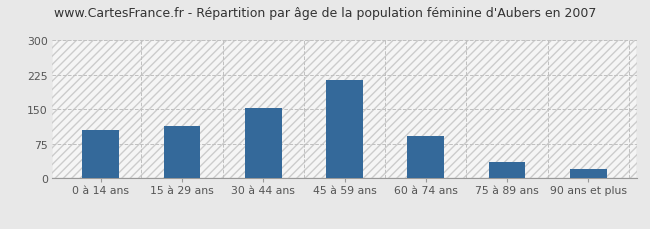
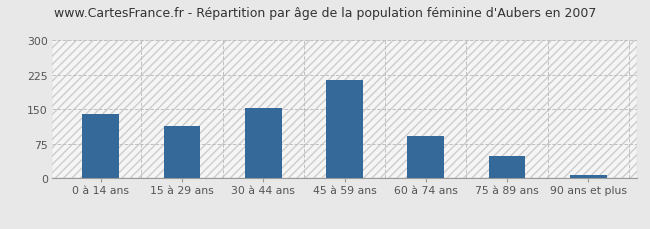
0 à 14 ans: 105 -> 140
75 à 89 ans: 35 -> 48
90 ans et plus: 20 -> 8
